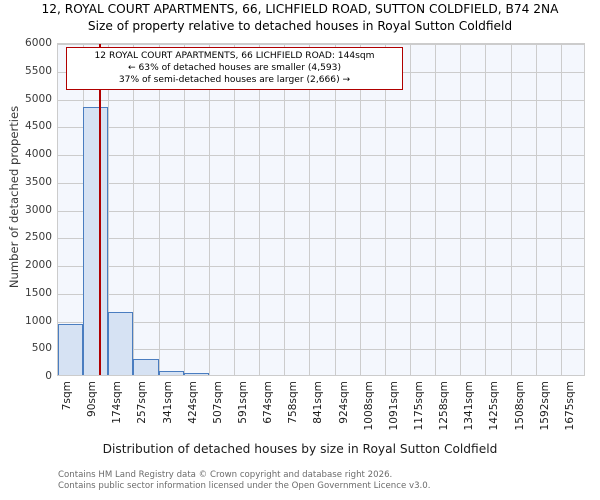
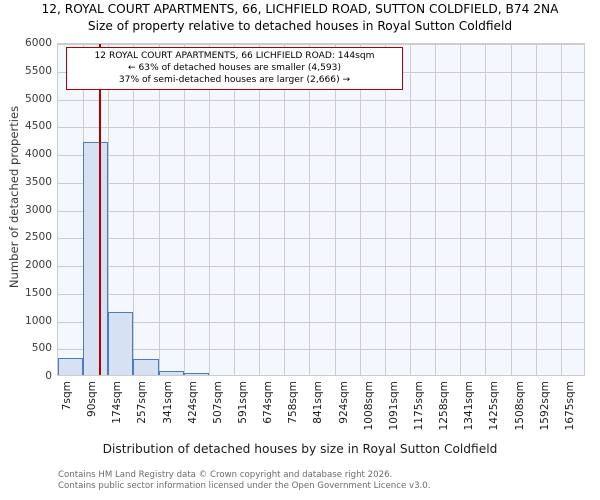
7sqm: 900 -> 300
90sqm: 4800 -> 4200
